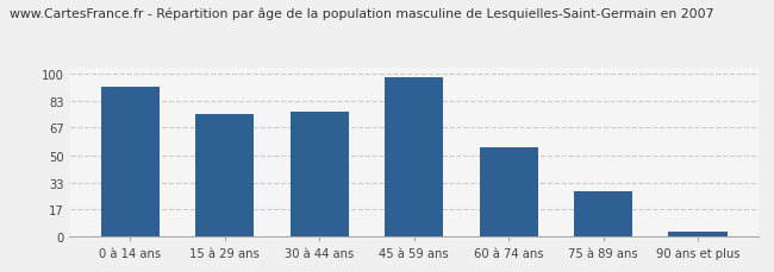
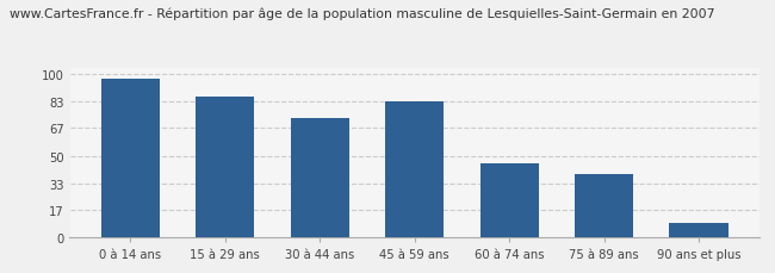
0 à 14 ans: 92 -> 97
15 à 29 ans: 75 -> 86
30 à 44 ans: 77 -> 73
45 à 59 ans: 98 -> 83
60 à 74 ans: 55 -> 45
75 à 89 ans: 28 -> 39
90 ans et plus: 3 -> 9
